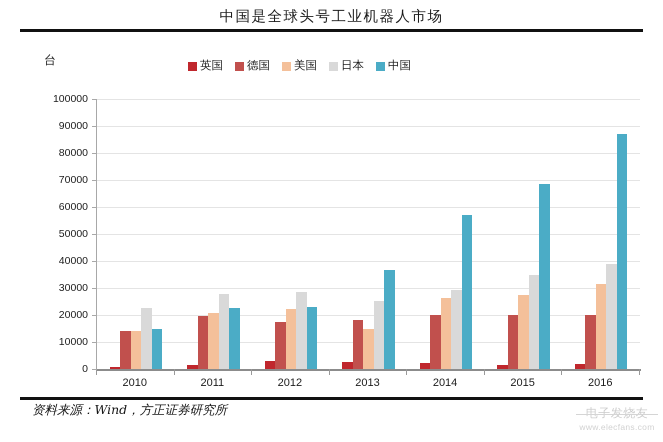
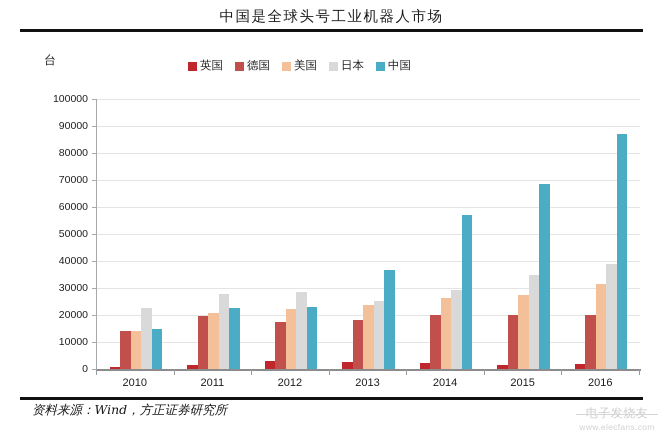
美国/2013: 15000 -> 24000
